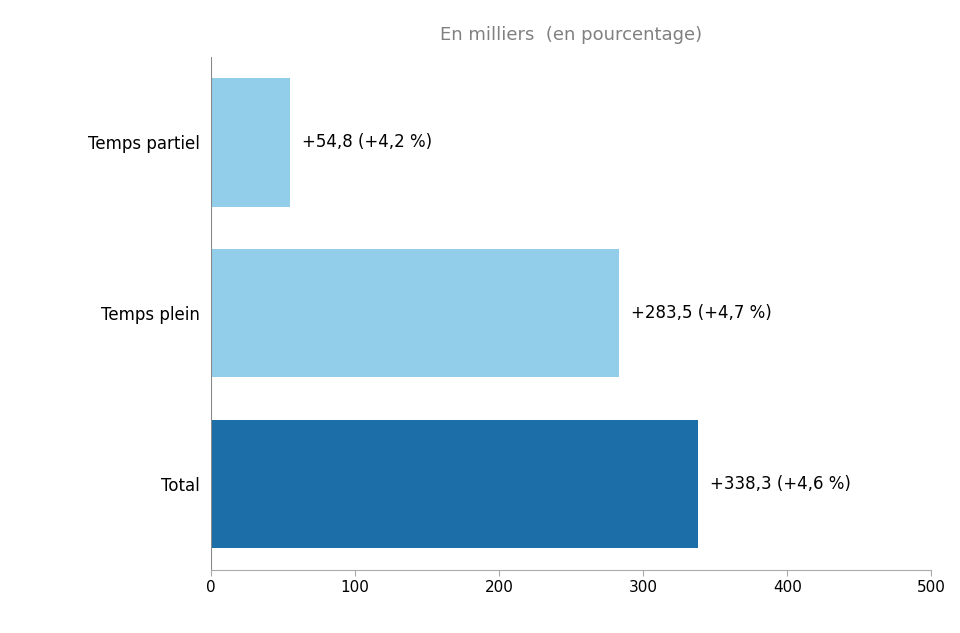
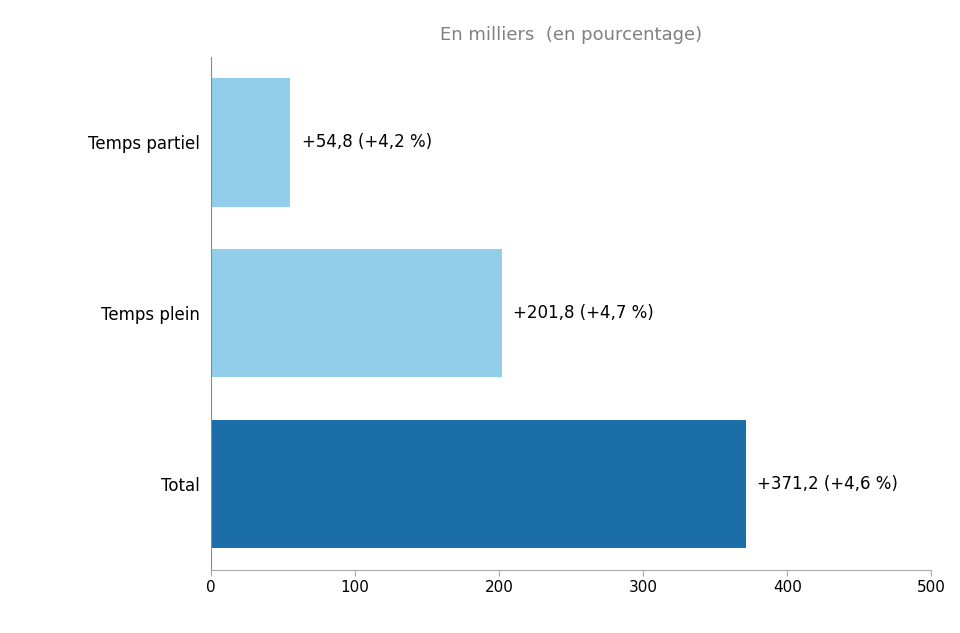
Temps plein: +283,5 -> +201,8
Total: +338,3 -> +371,2
